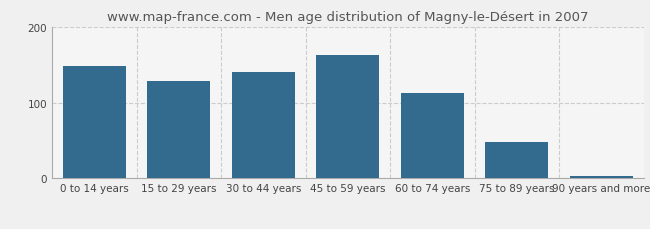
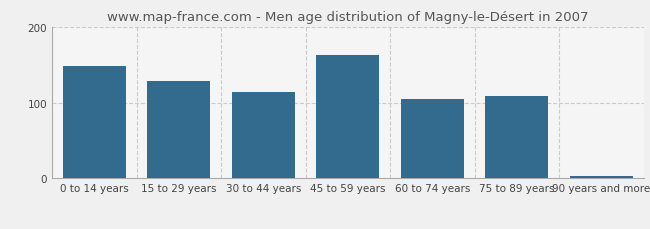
30 to 44 years: 140 -> 114
60 to 74 years: 113 -> 104
75 to 89 years: 48 -> 108
